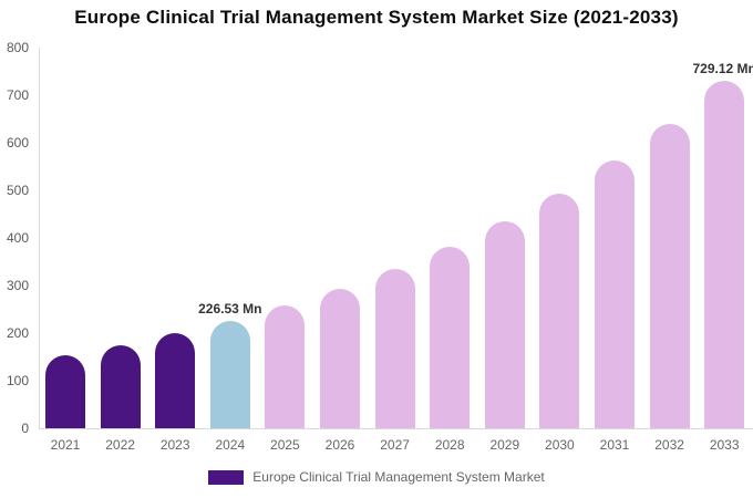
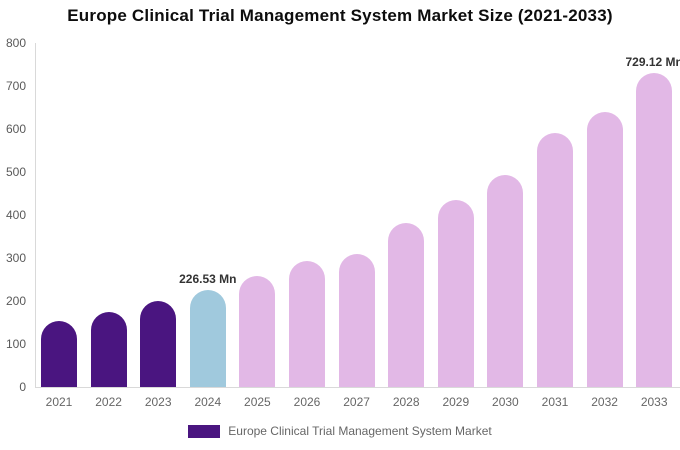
2027: 330 -> 310
2031: 560 -> 590
